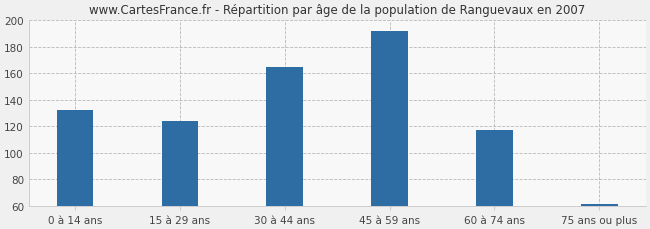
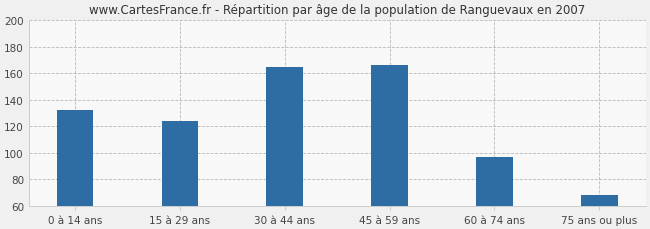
45 à 59 ans: 192 -> 166
60 à 74 ans: 117 -> 97
75 ans ou plus: 61 -> 68
